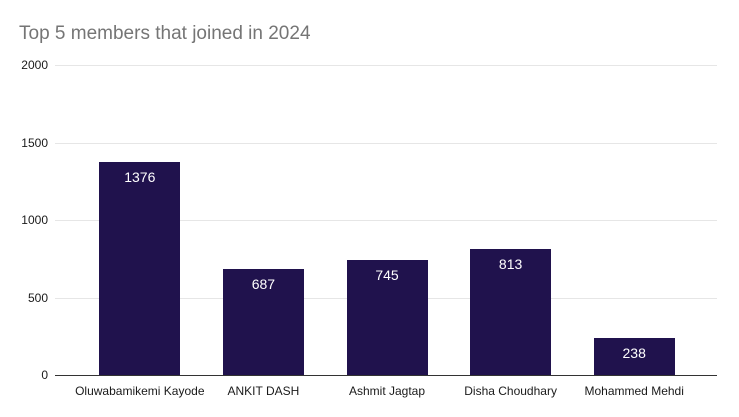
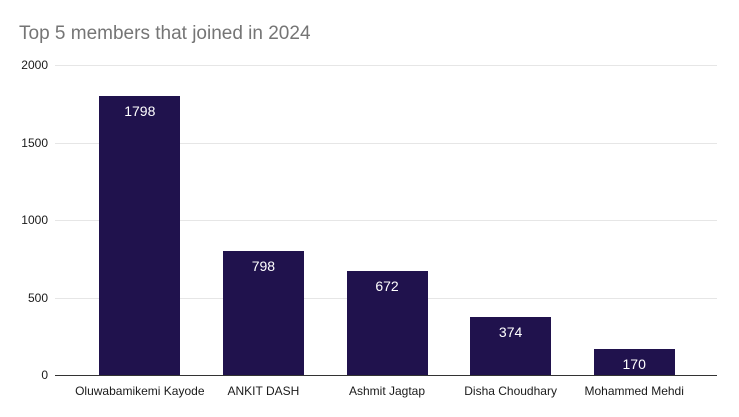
Oluwabamikemi Kayode: 1376 -> 1798
ANKIT DASH: 687 -> 798
Ashmit Jagtap: 745 -> 672
Disha Choudhary: 813 -> 374
Mohammed Mehdi: 238 -> 170
